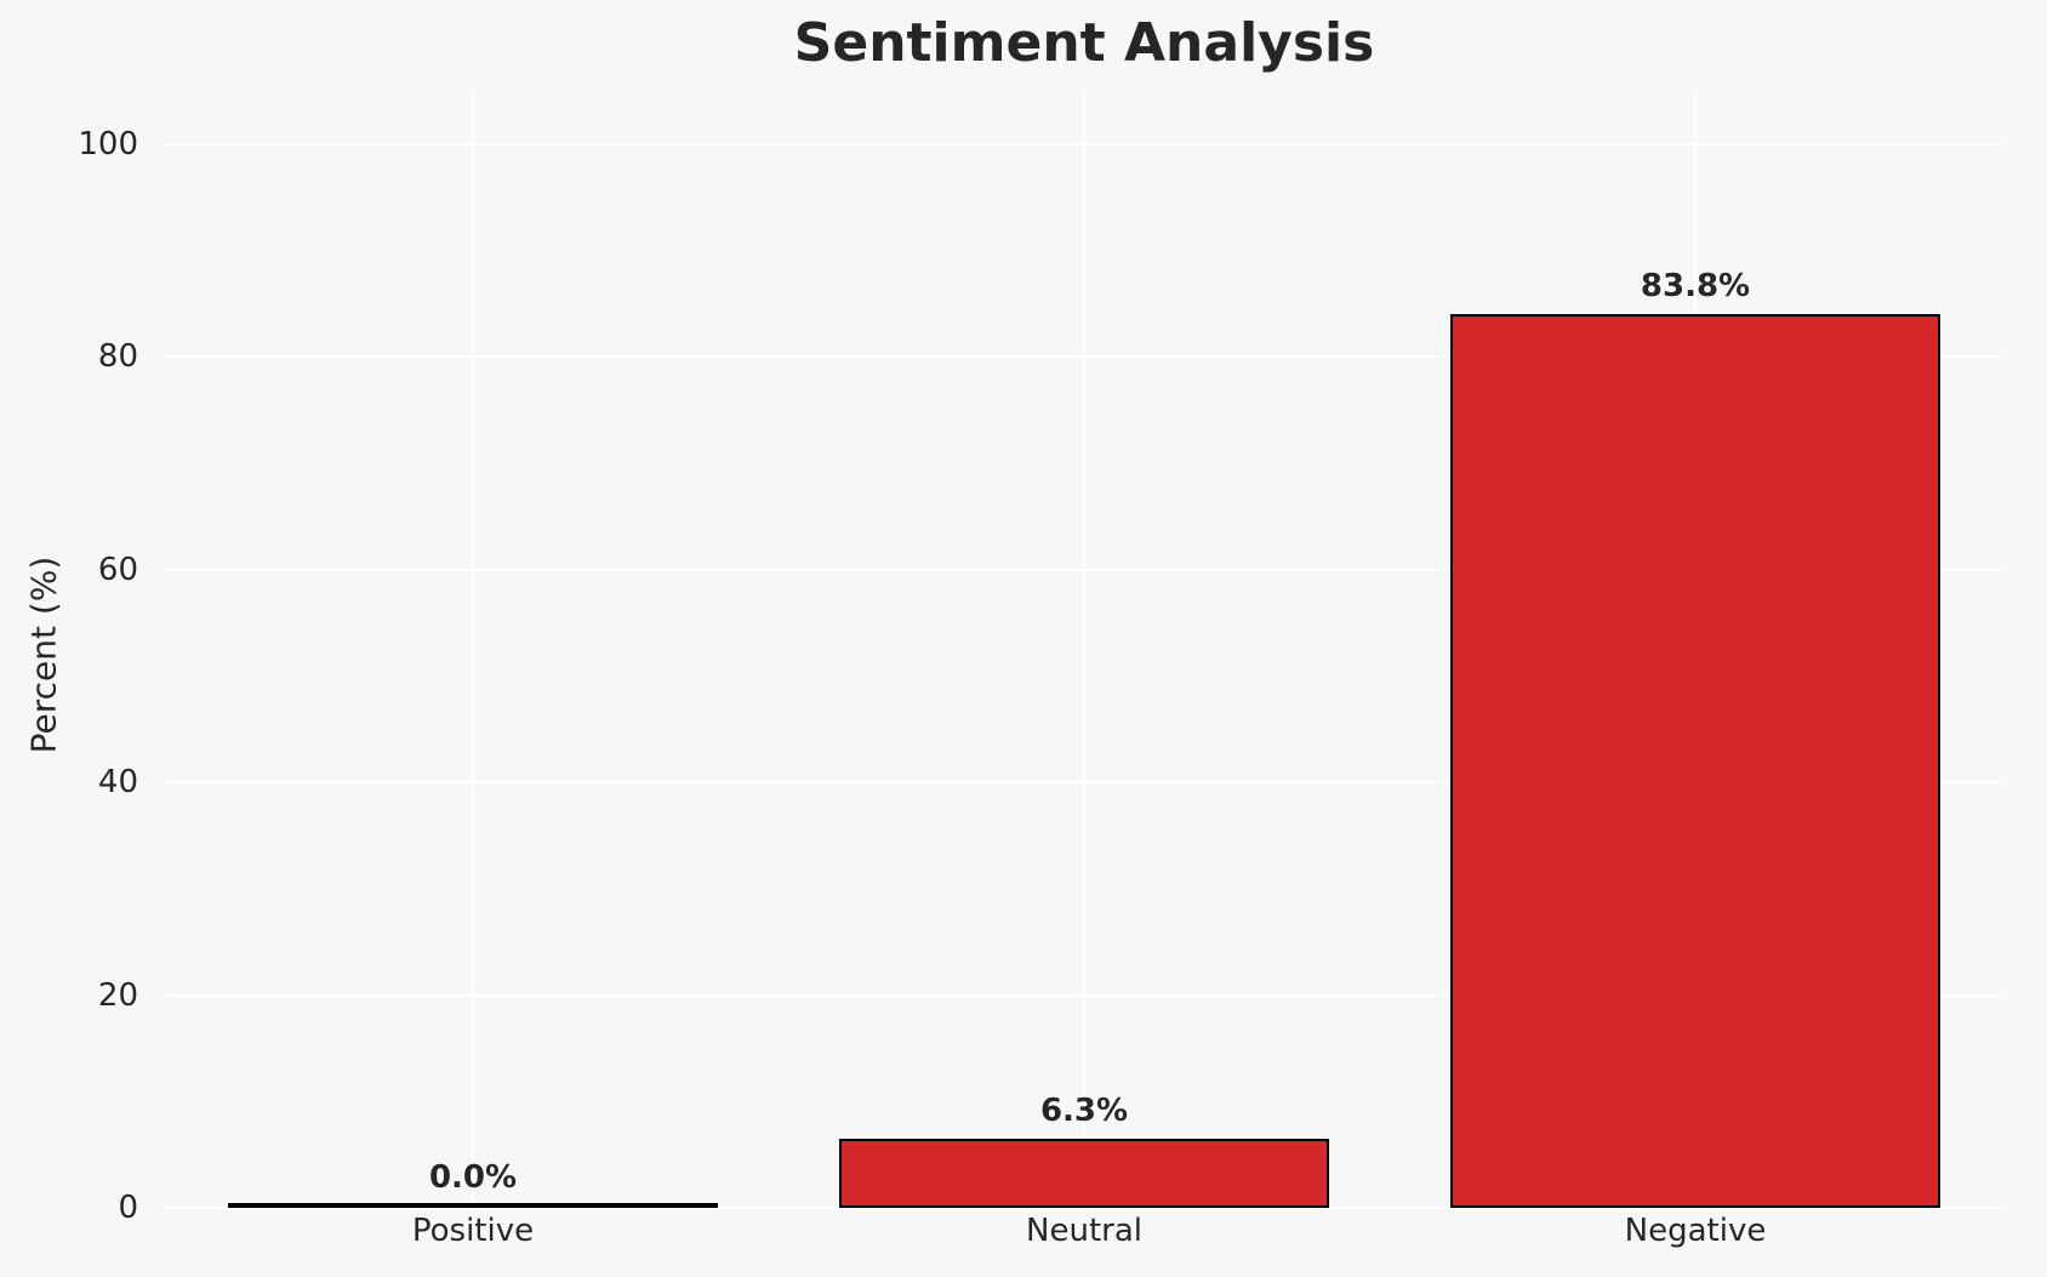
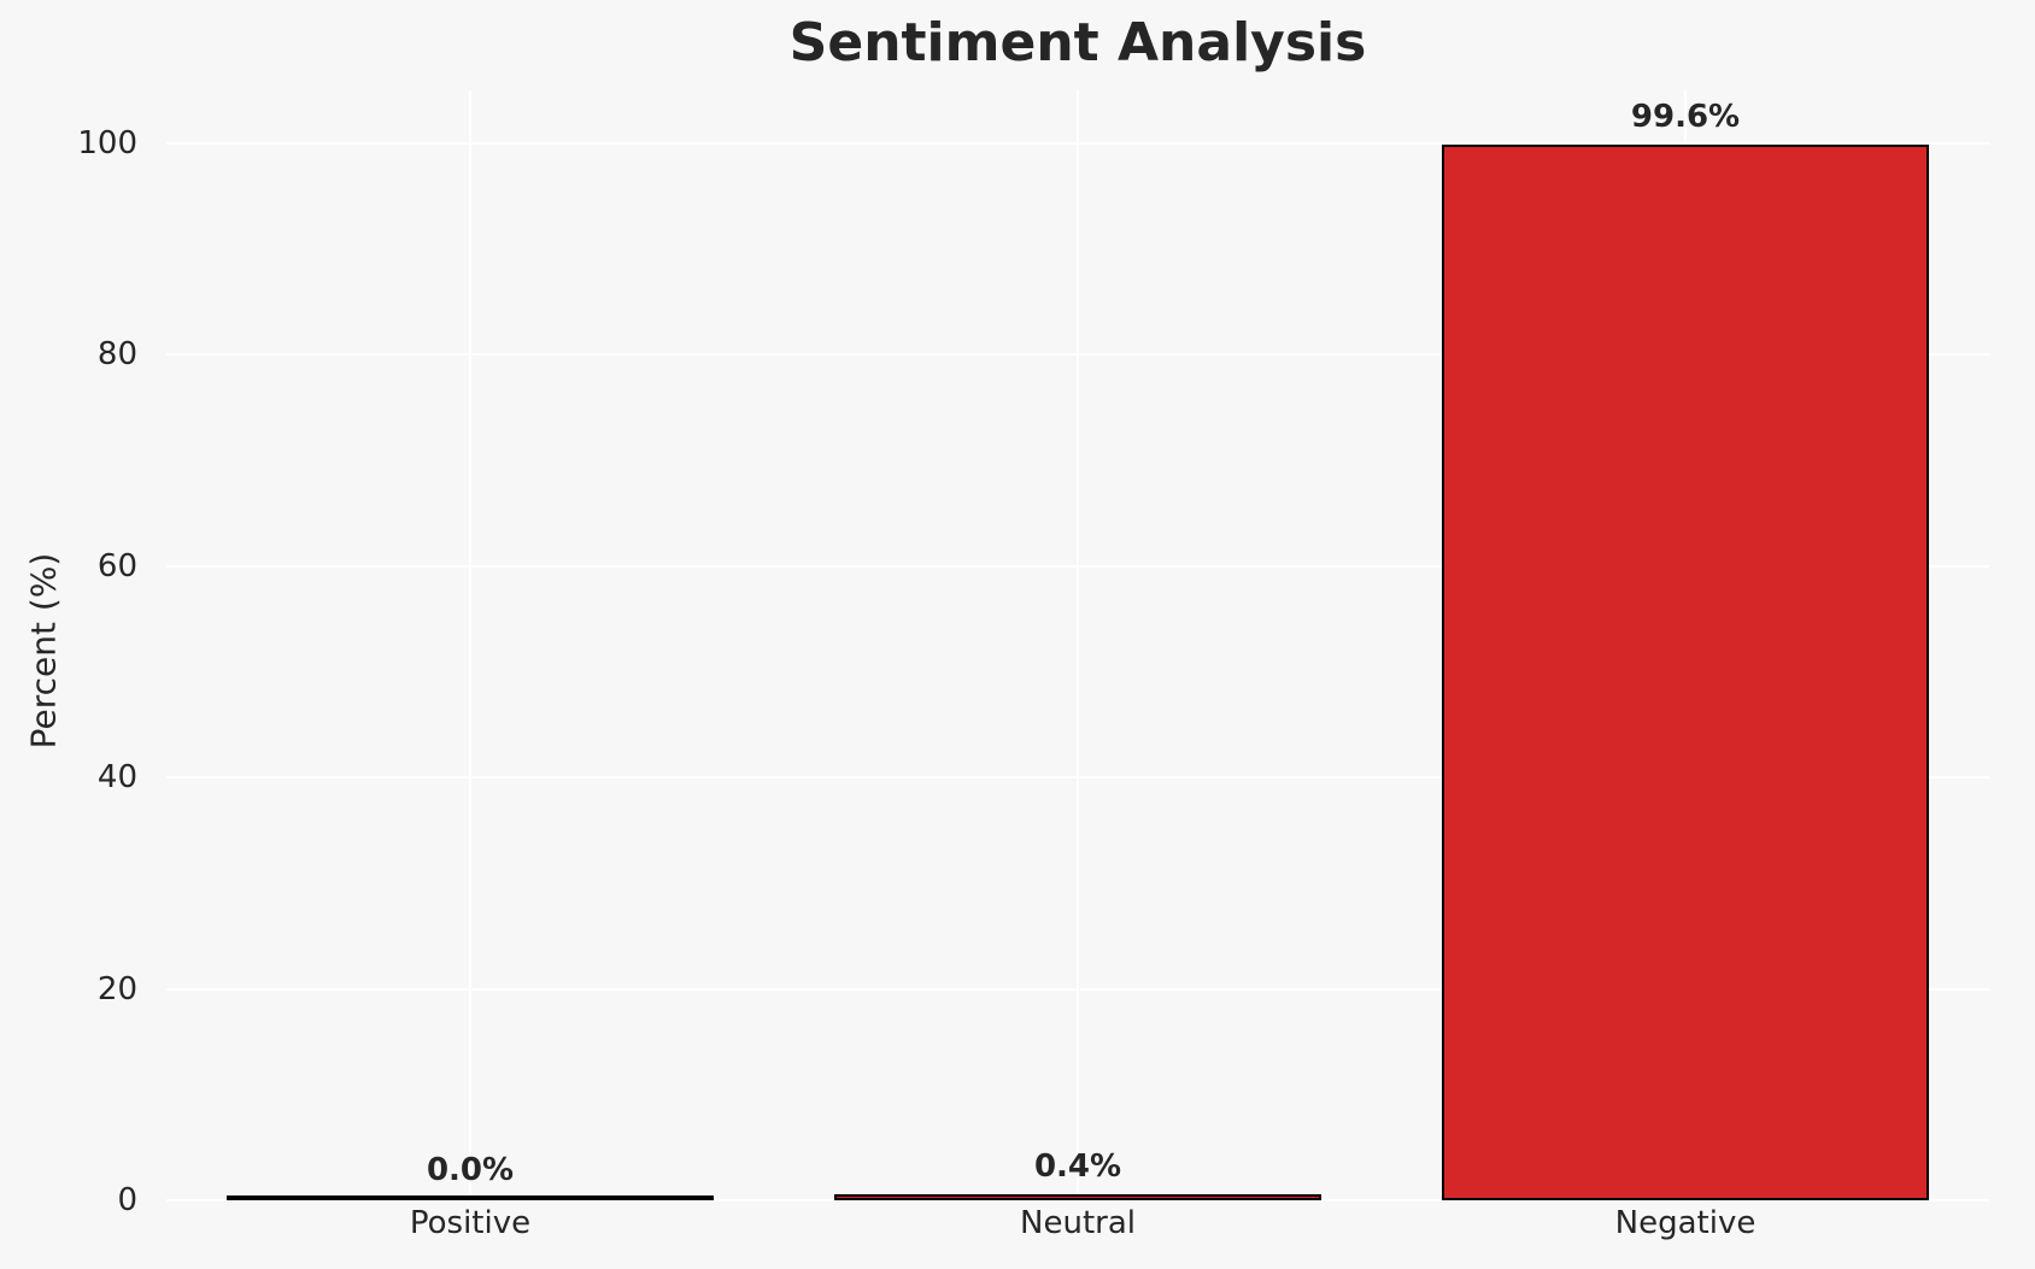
Neutral: 6.3% -> 0.4%
Negative: 83.8% -> 99.6%
